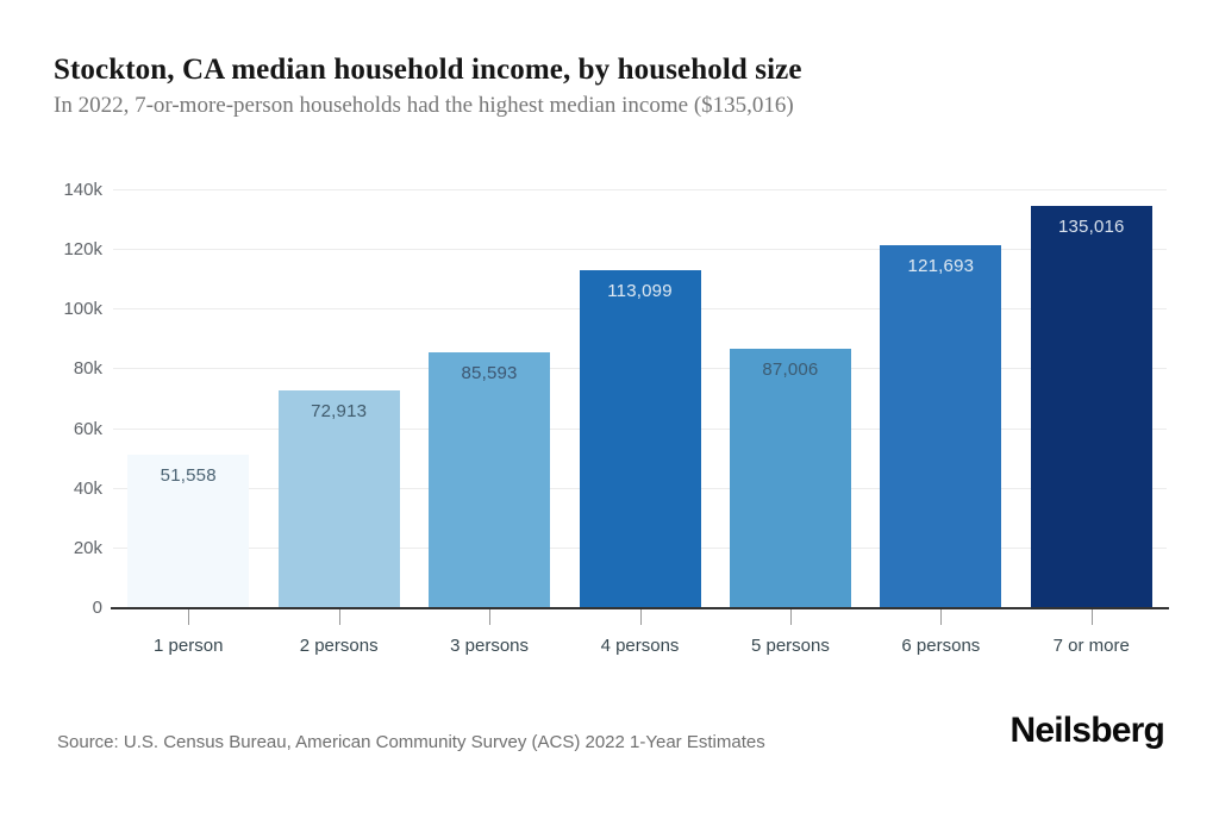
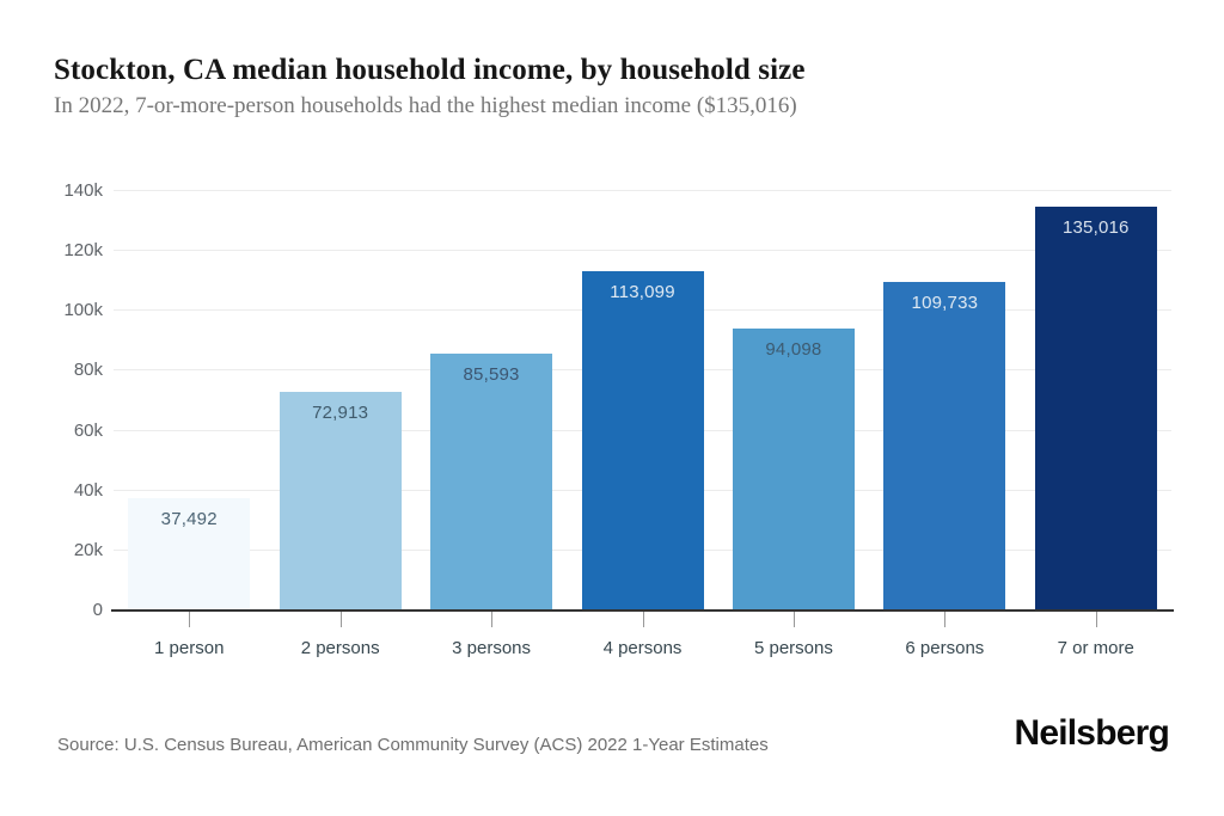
1 person: 51,558 -> 37,492
5 persons: 87,006 -> 94,098
6 persons: 121,693 -> 109,733
